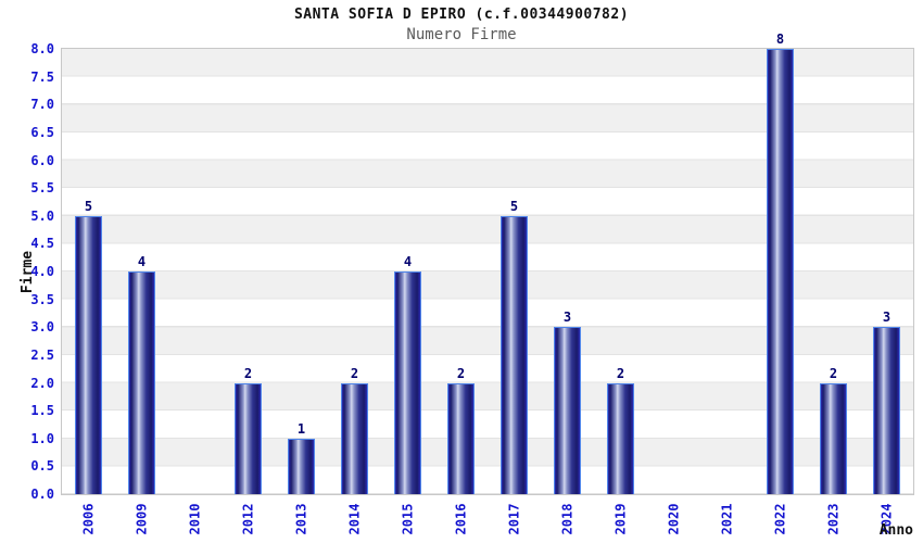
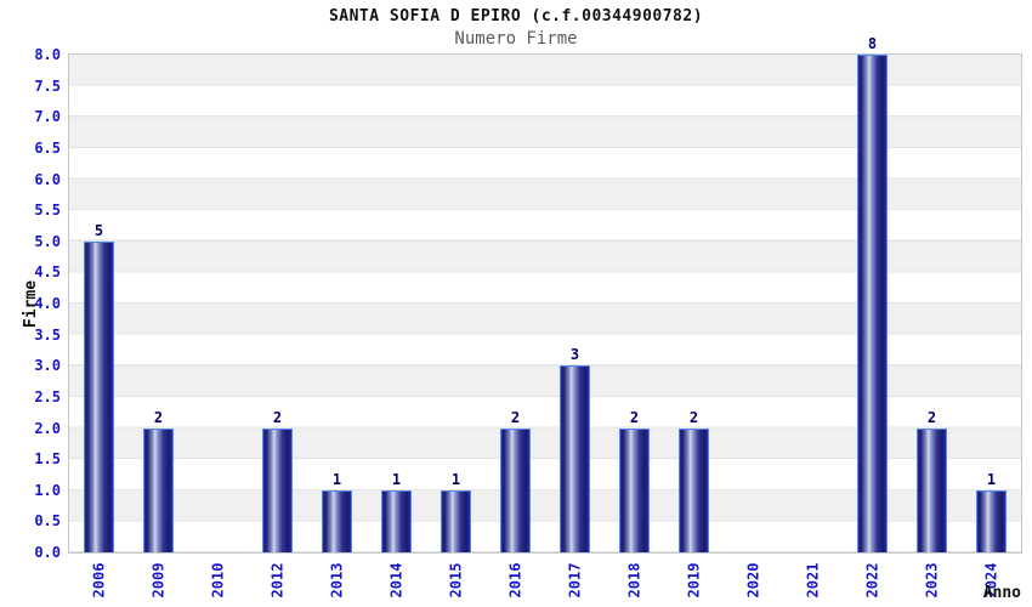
2009: 4 -> 2
2014: 2 -> 1
2015: 4 -> 1
2017: 5 -> 3
2018: 3 -> 2
2024: 3 -> 1
